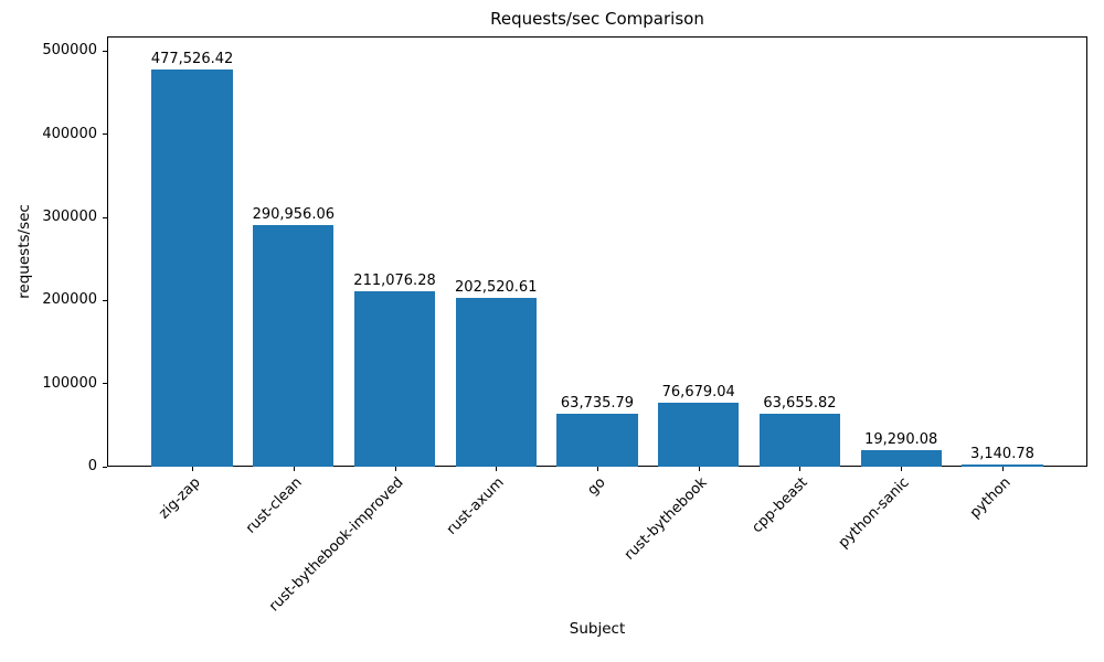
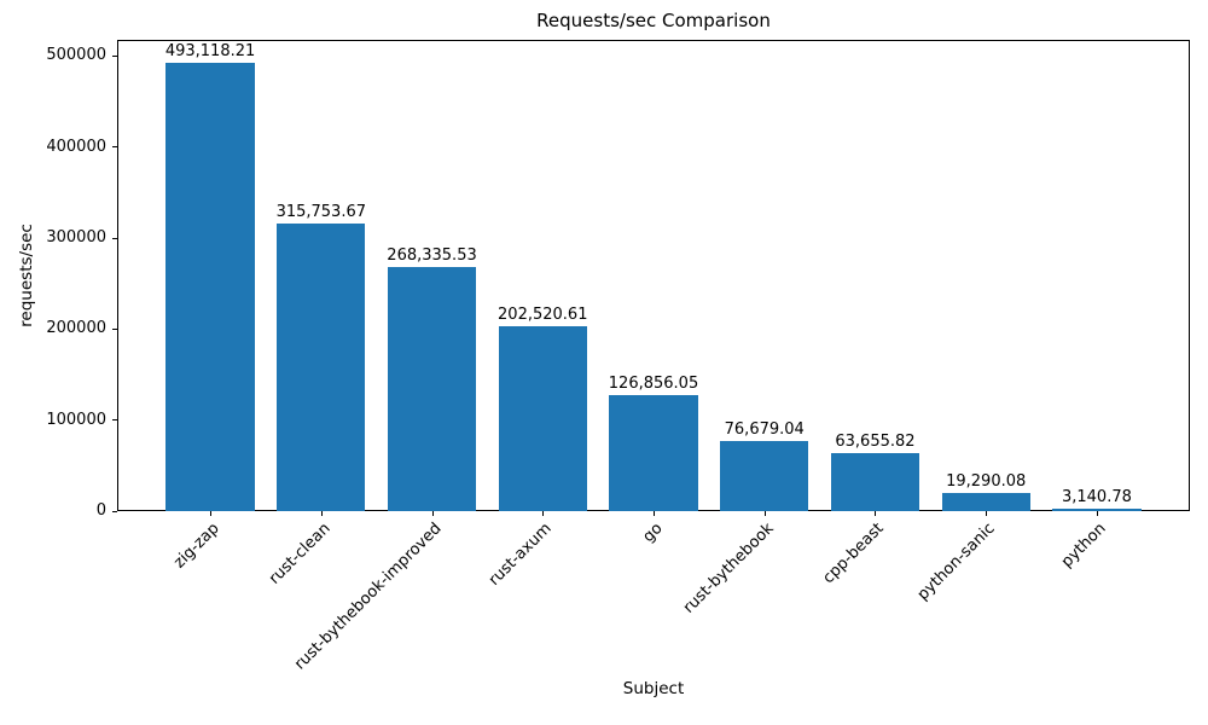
zig-zap: 477,526.42 -> 493,118.21
rust-clean: 290,956.06 -> 315,753.67
rust-bythebook-improved: 211,076.28 -> 268,335.53
go: 63,735.79 -> 126,856.05
